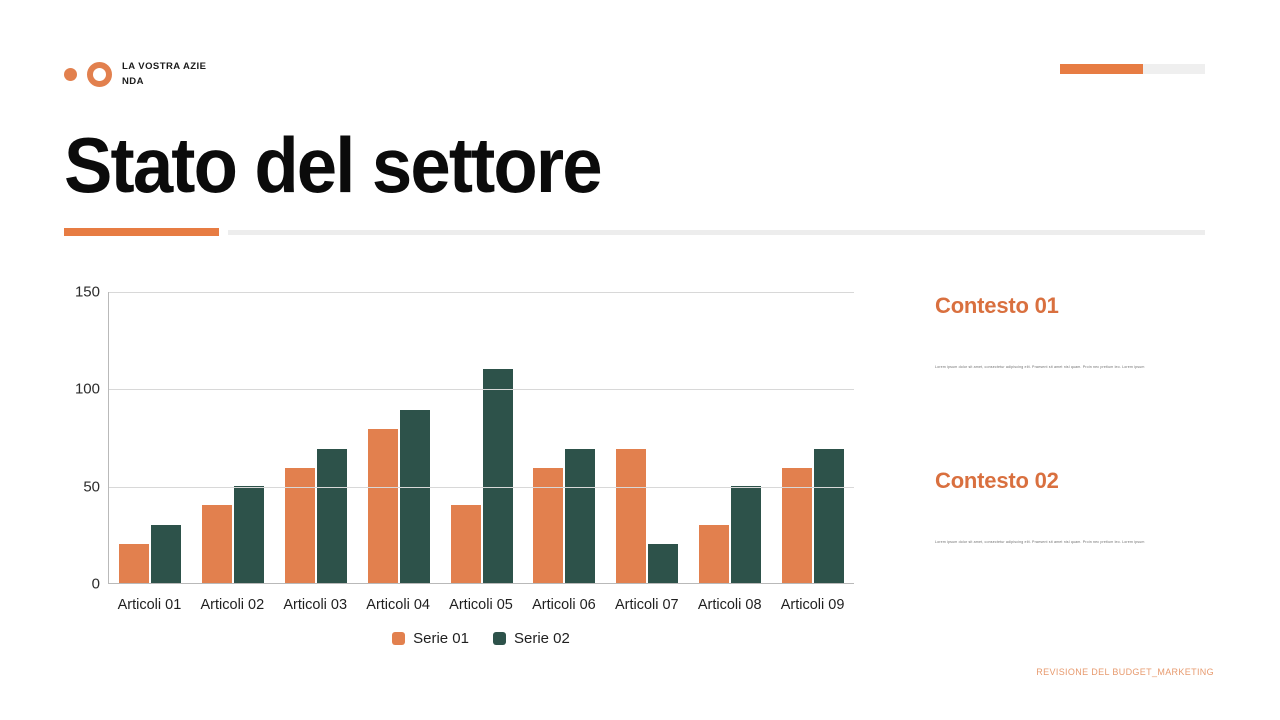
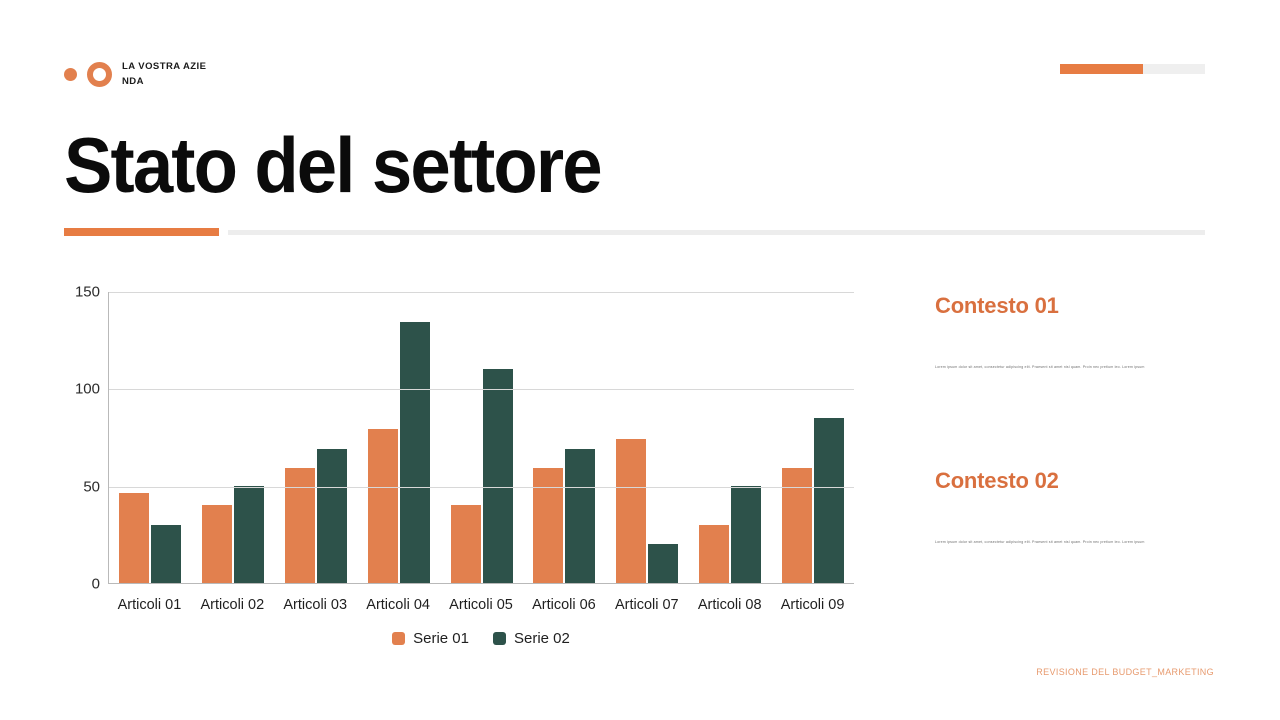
Serie 01/Articoli 01: 20 -> 46
Serie 02/Articoli 04: 89 -> 134
Serie 01/Articoli 07: 69 -> 74
Serie 02/Articoli 09: 69 -> 85
